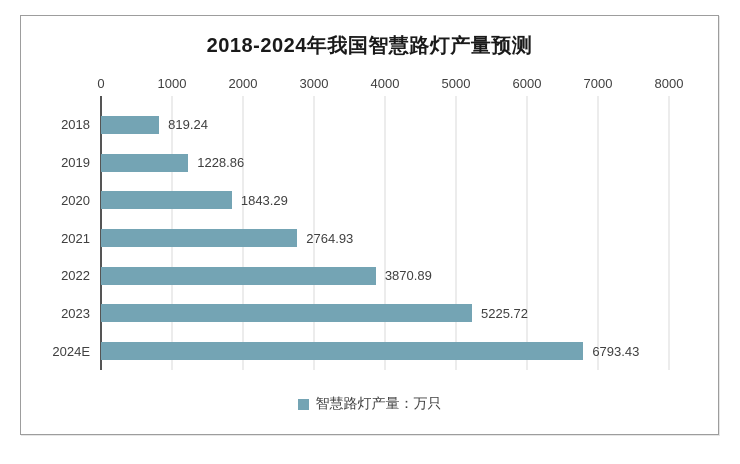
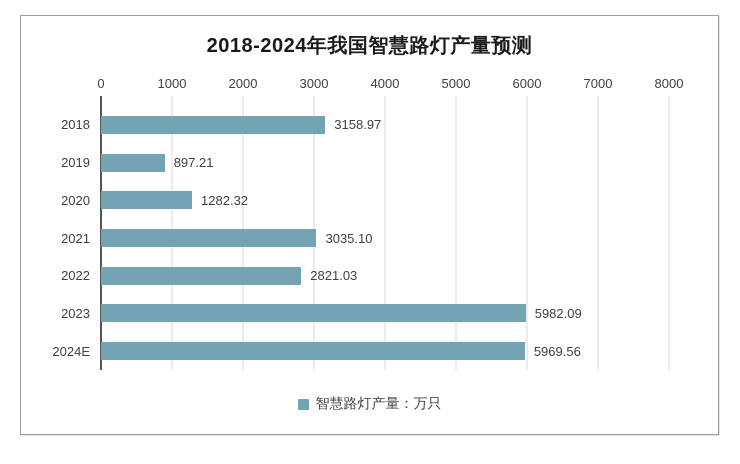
2018: 819.24 -> 3158.97
2019: 1228.86 -> 897.21
2020: 1843.29 -> 1282.32
2021: 2764.93 -> 3035.10
2022: 3870.89 -> 2821.03
2023: 5225.72 -> 5982.09
2024E: 6793.43 -> 5969.56
